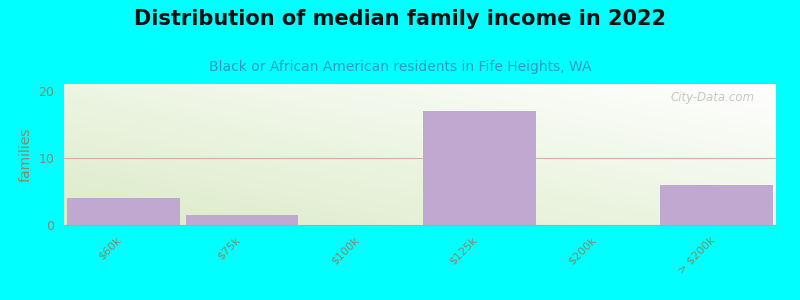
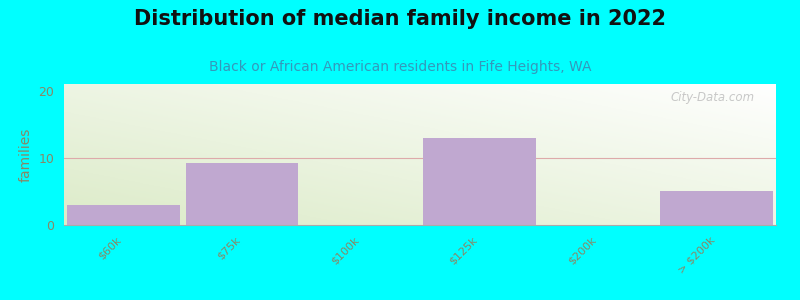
$60k: 4.0 -> 3.0
$75k: 1.5 -> 9.2
$125k: 17.0 -> 13.0
> $200k: 6.0 -> 5.0
